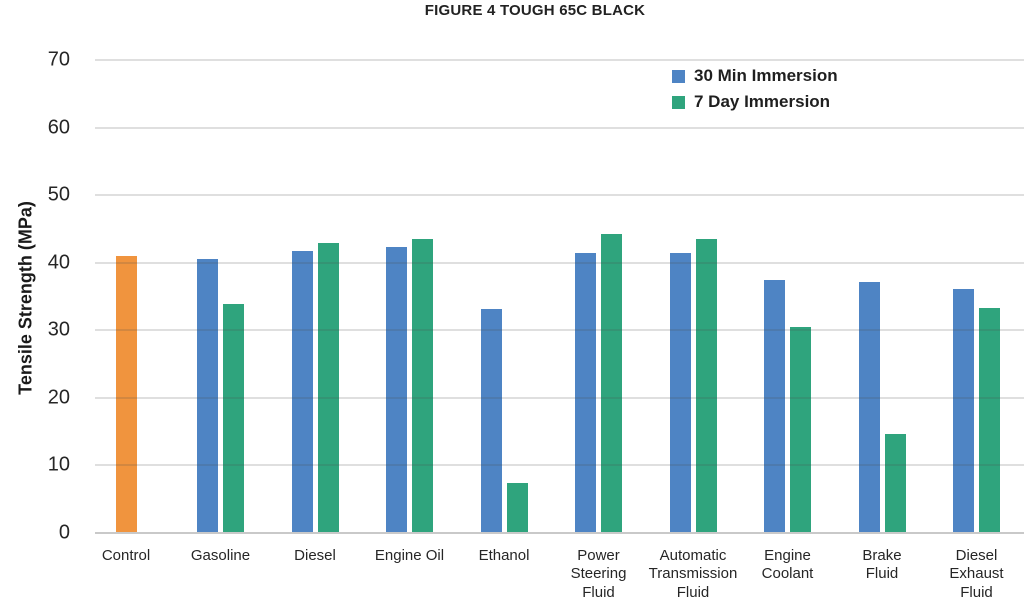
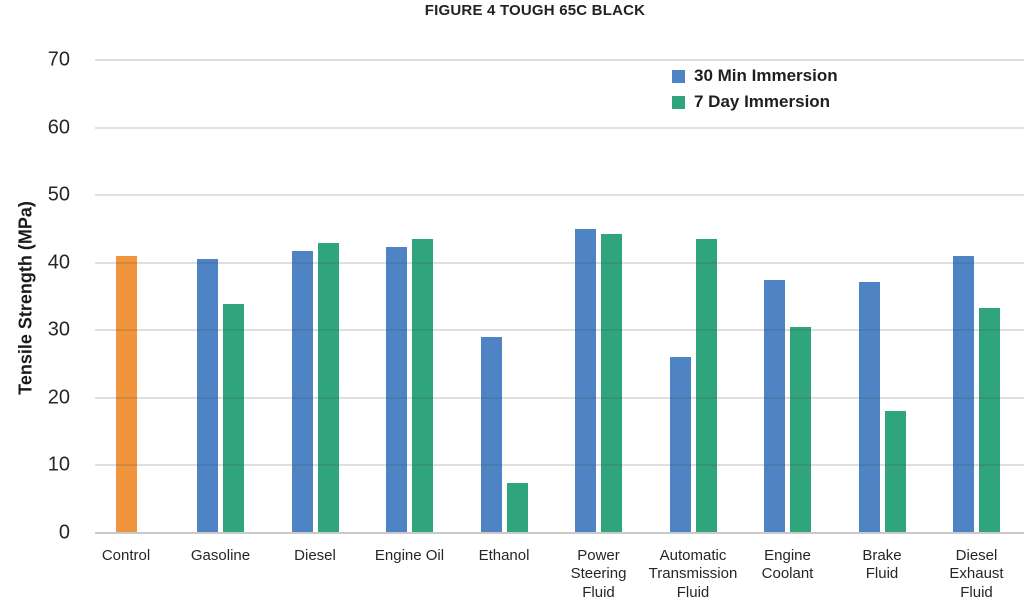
30 Min Immersion/Ethanol: 33 -> 29
30 Min Immersion/Power Steering Fluid: 42 -> 45
30 Min Immersion/Automatic Transmission Fluid: 41 -> 26
7 Day Immersion/Brake Fluid: 15 -> 18
30 Min Immersion/Diesel Exhaust Fluid: 36 -> 41
